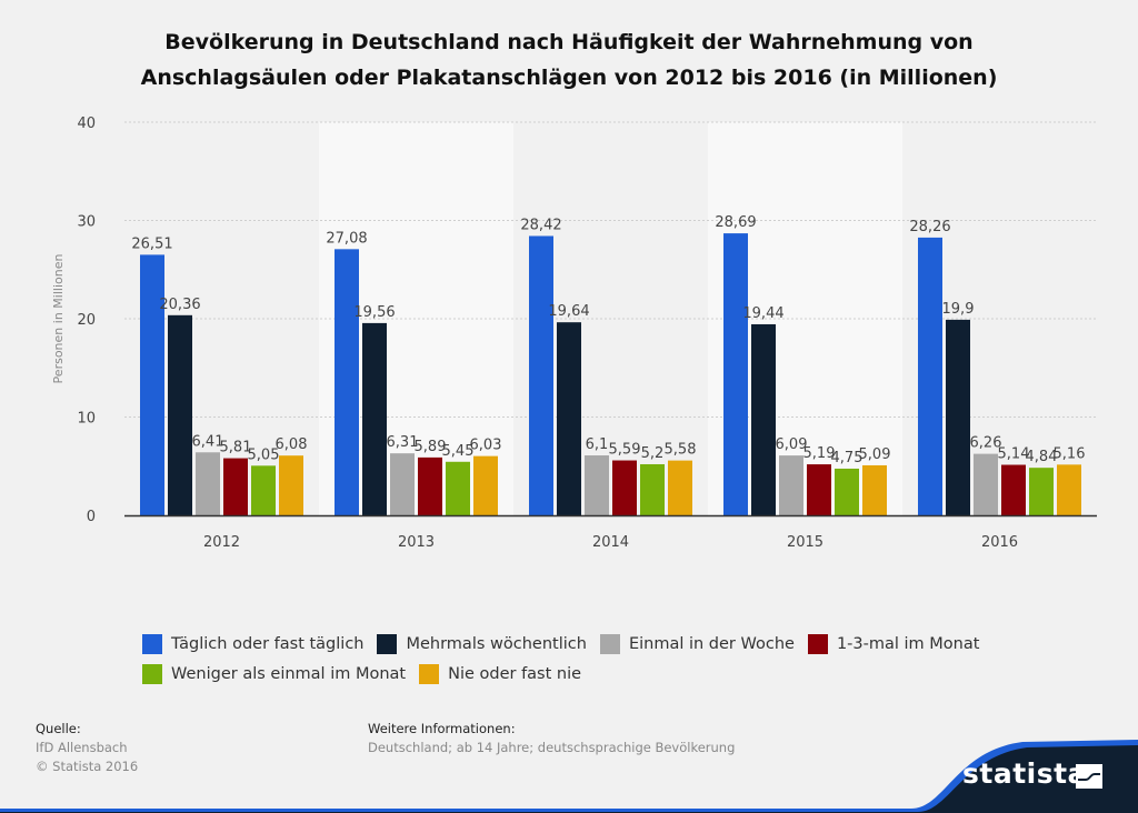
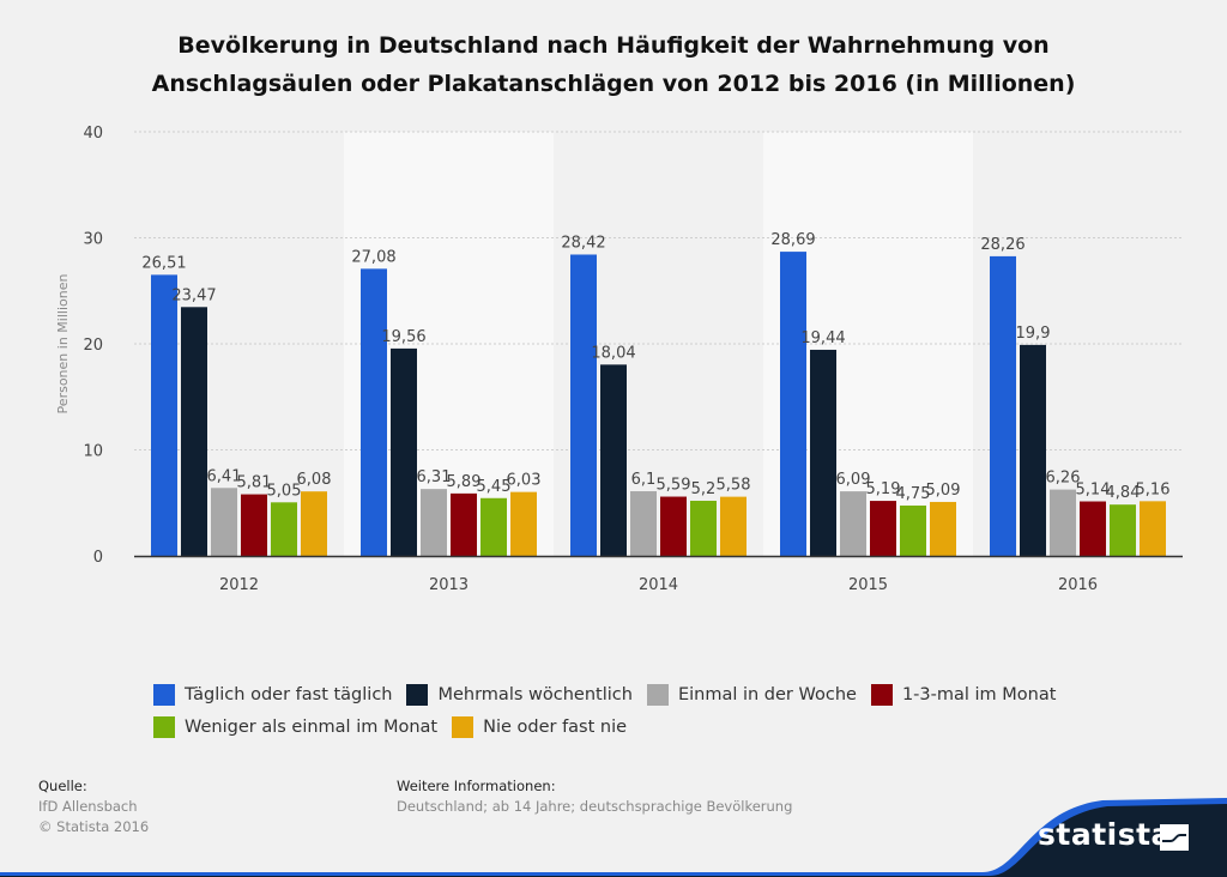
Mehrmals wöchentlich/2012: 20,36 -> 23,47
Mehrmals wöchentlich/2014: 19,64 -> 18,04
